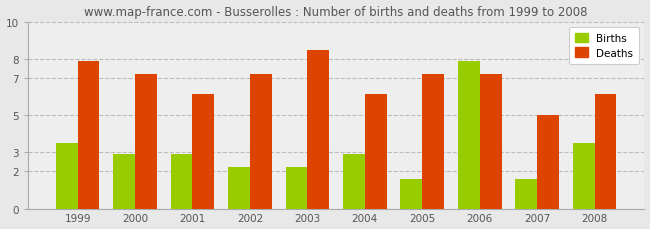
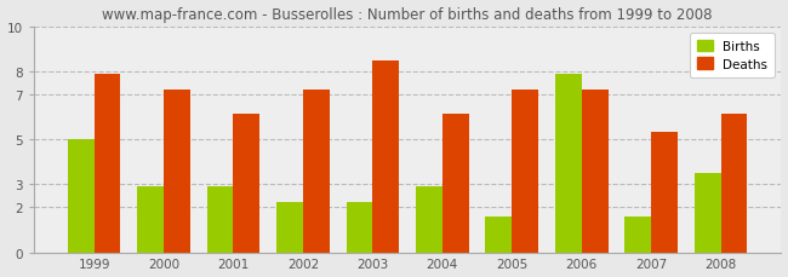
Births/1999: 3.5 -> 5.0
Deaths/2007: 5.0 -> 5.3
